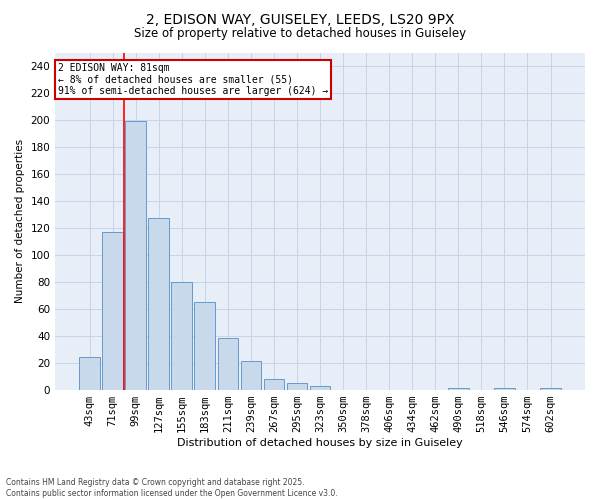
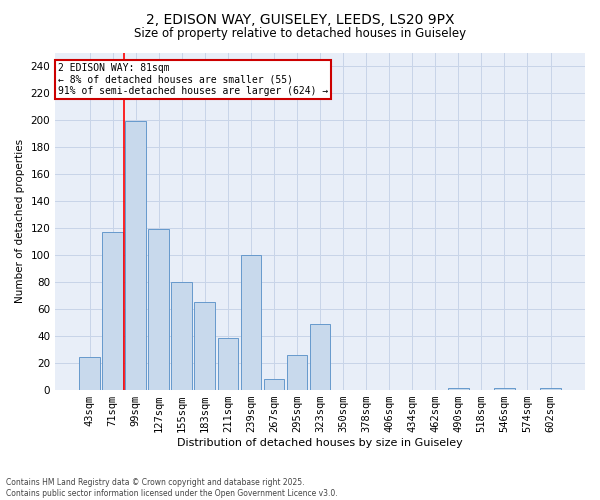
127sqm: 127 -> 119
239sqm: 21 -> 100
295sqm: 5 -> 26
323sqm: 3 -> 49
